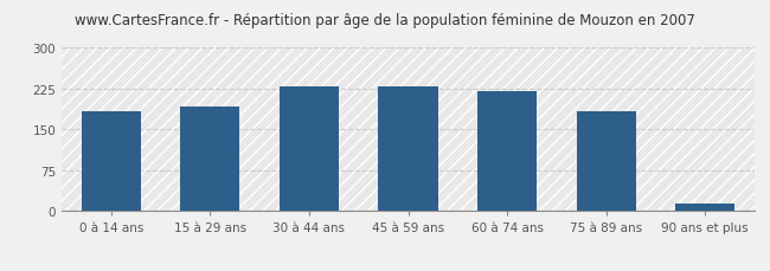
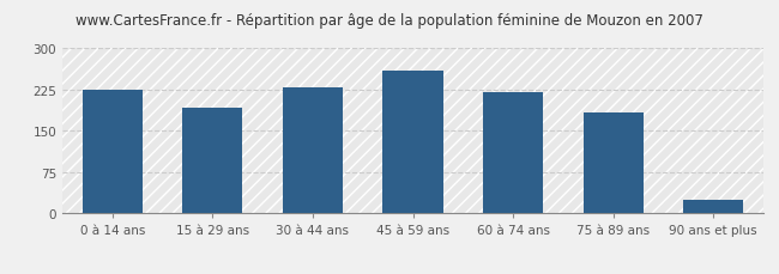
0 à 14 ans: 183 -> 225
45 à 59 ans: 230 -> 260
90 ans et plus: 13 -> 25
